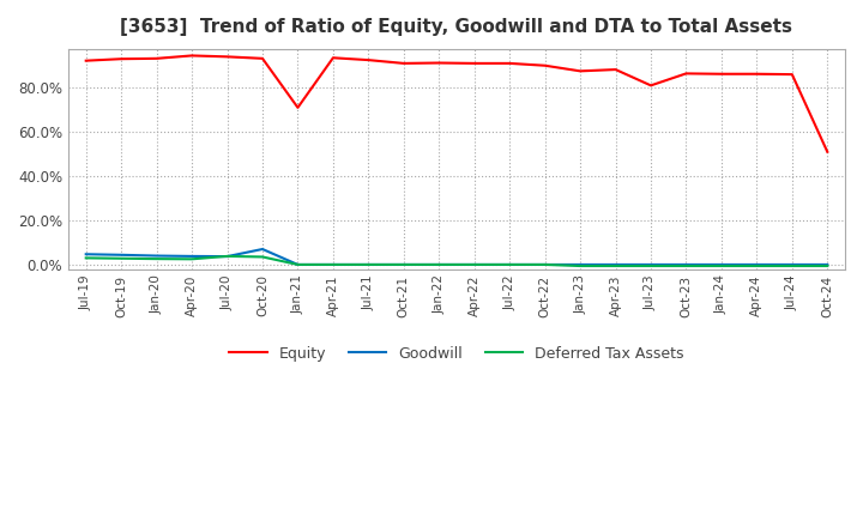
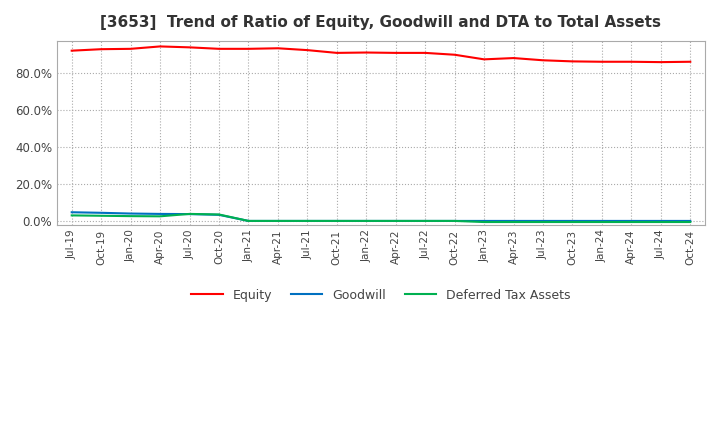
Goodwill/Oct-20: 7% -> 3%
Equity/Jan-21: 71% -> 93%
Equity/Jul-23: 81% -> 87%
Equity/Oct-24: 51% -> 86%
